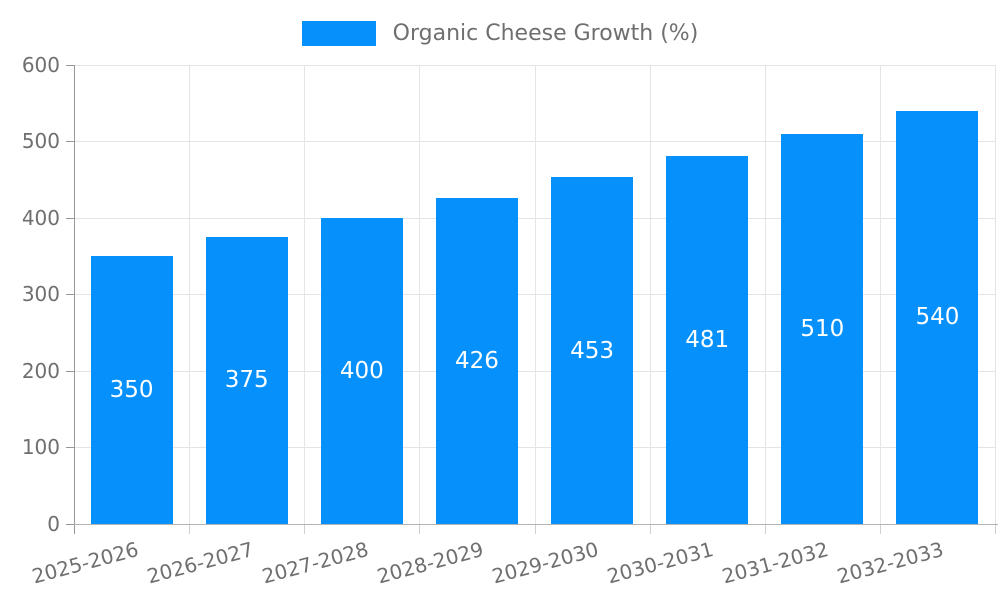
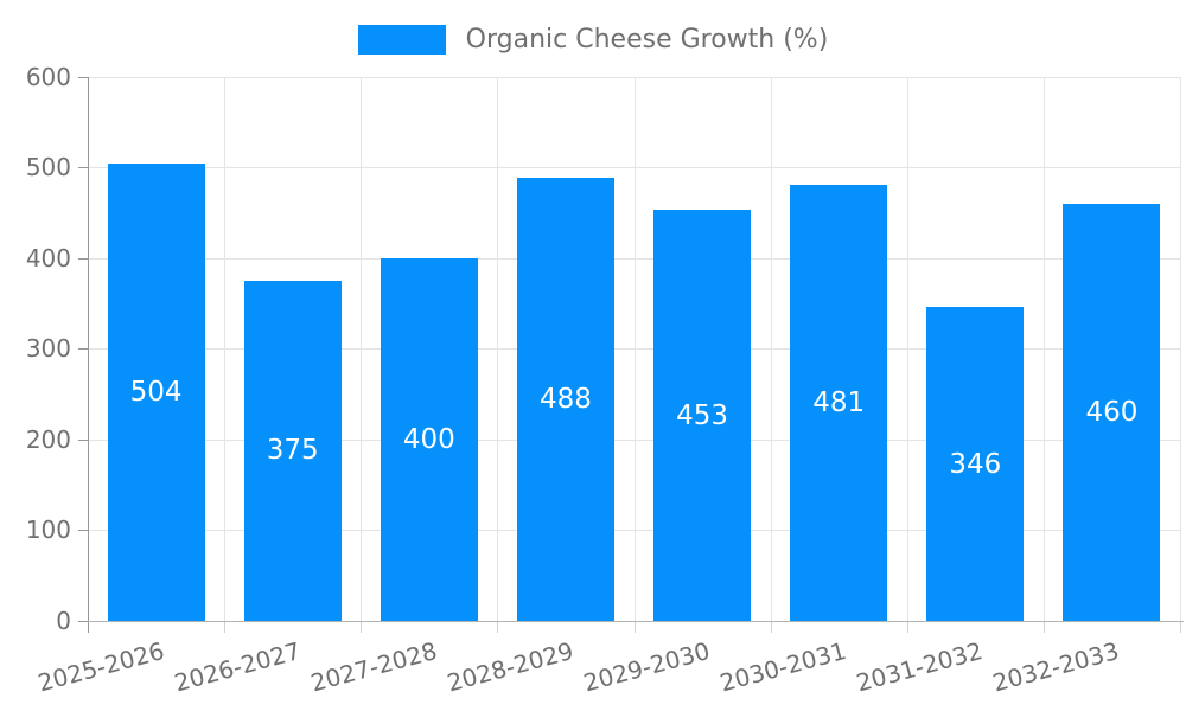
2025-2026: 350 -> 504
2028-2029: 426 -> 488
2031-2032: 510 -> 346
2032-2033: 540 -> 460
